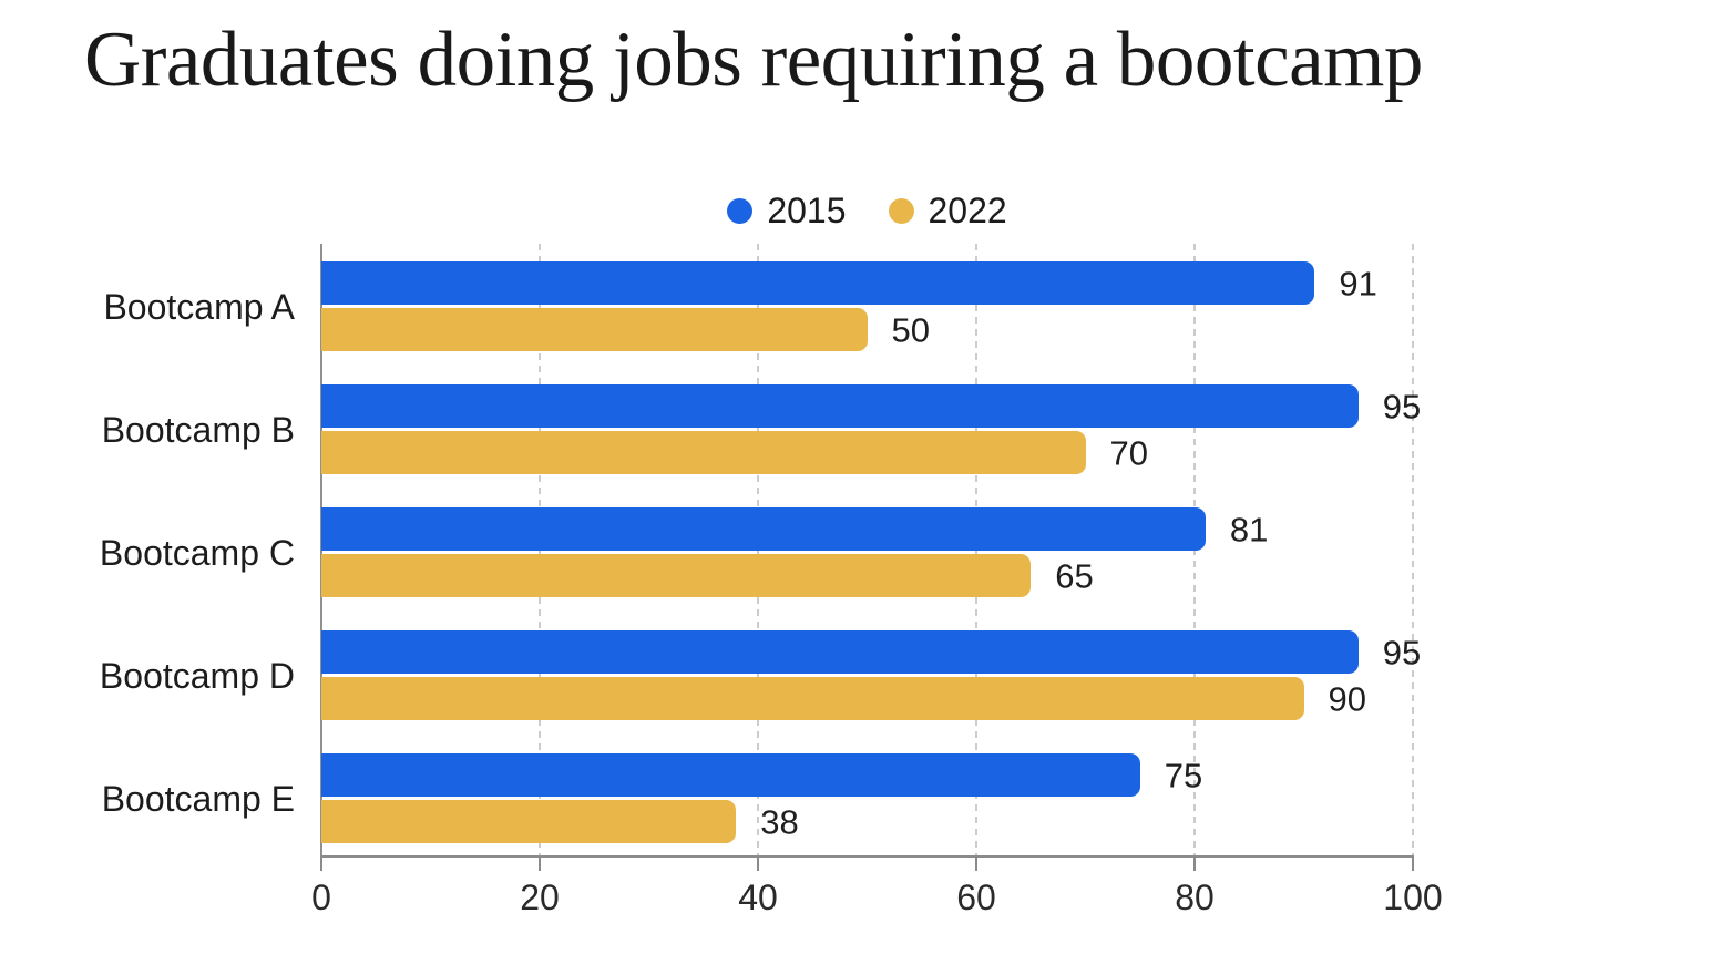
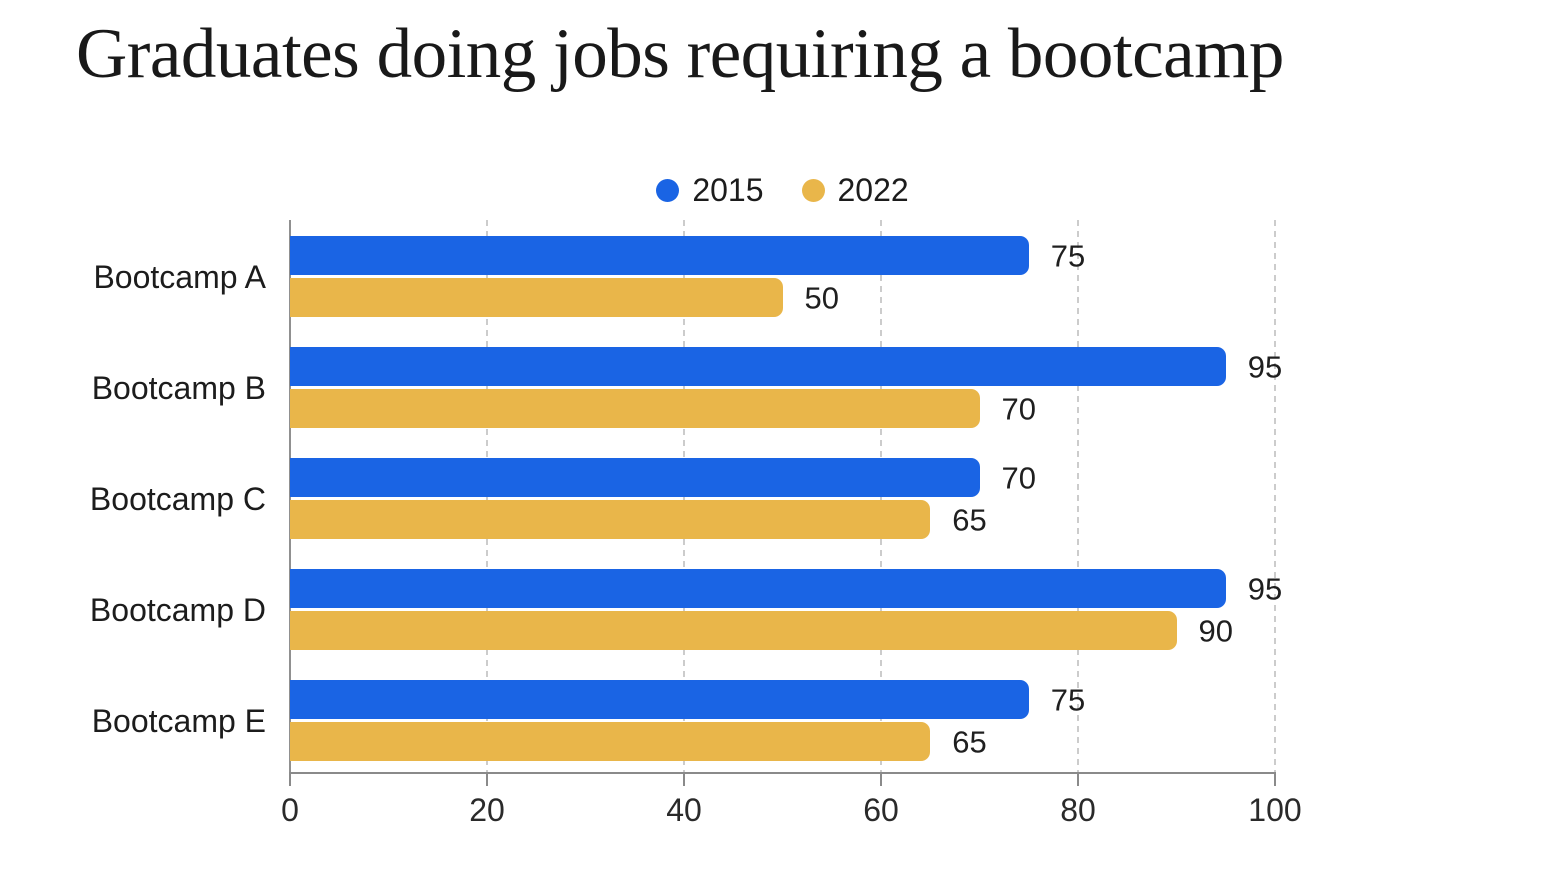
2015/Bootcamp A: 91 -> 75
2015/Bootcamp C: 81 -> 70
2022/Bootcamp E: 38 -> 65
